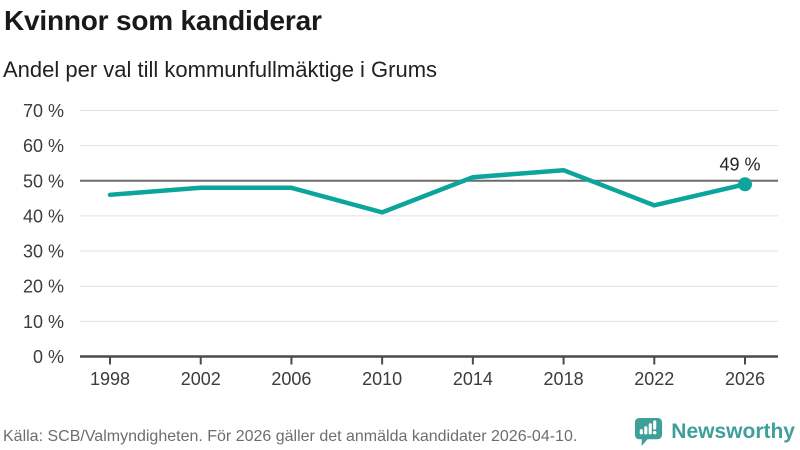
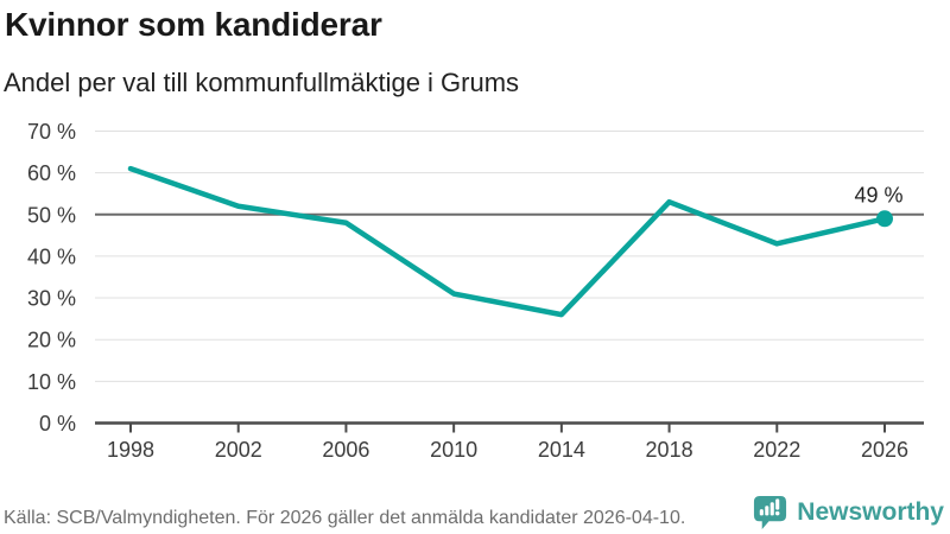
1998: 46% -> 61%
2002: 48% -> 52%
2010: 41% -> 31%
2014: 51% -> 26%
